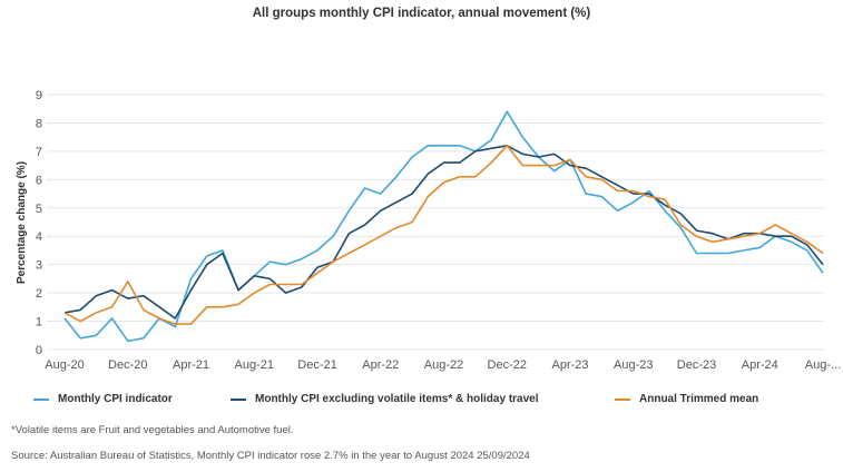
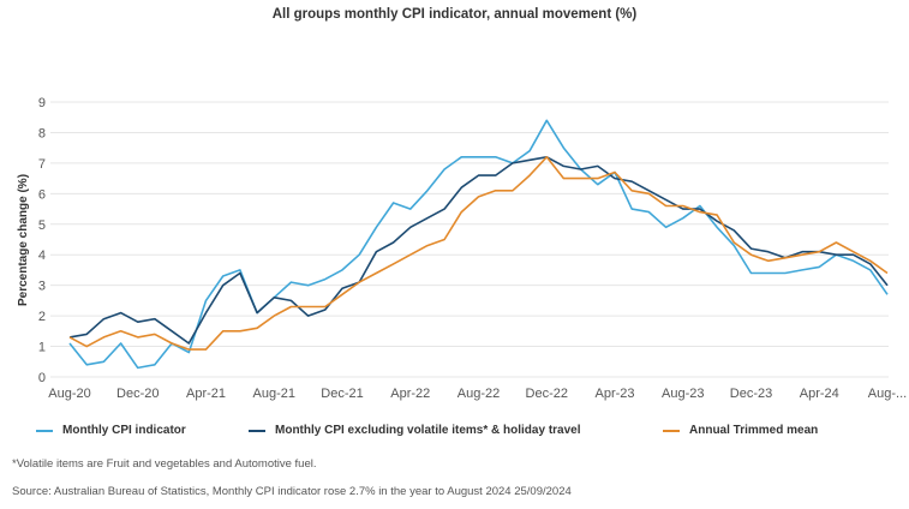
Annual Trimmed mean/Dec-20: 2.4 -> 1.3
